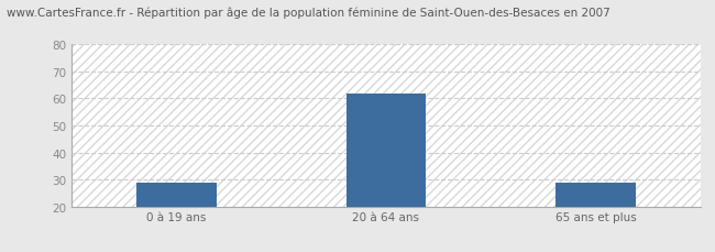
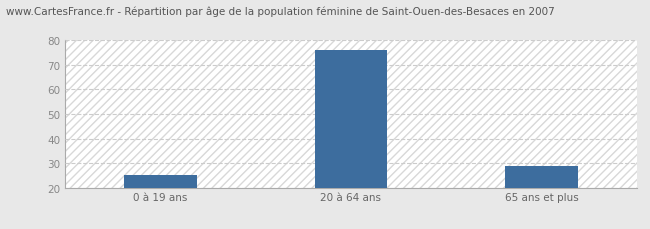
0 à 19 ans: 29 -> 25
20 à 64 ans: 62 -> 76
